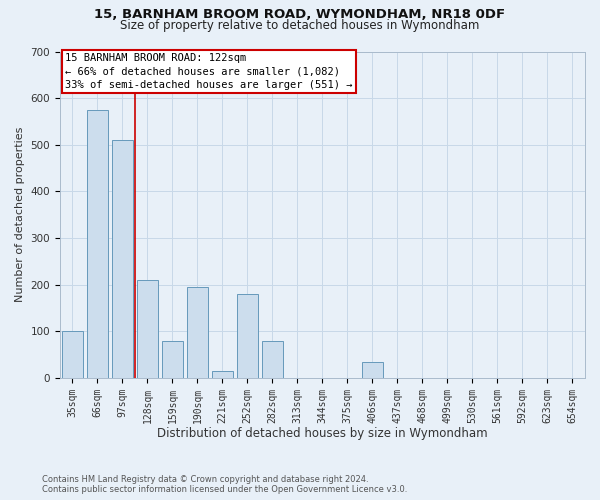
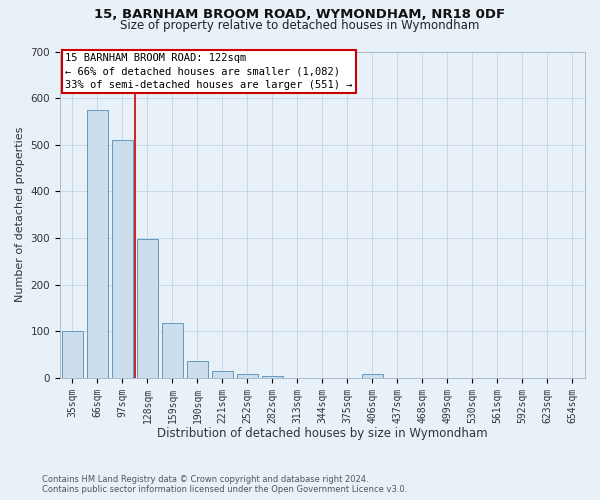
128sqm: 210 -> 298
159sqm: 80 -> 118
190sqm: 195 -> 37
252sqm: 180 -> 8
282sqm: 80 -> 5
406sqm: 35 -> 8
